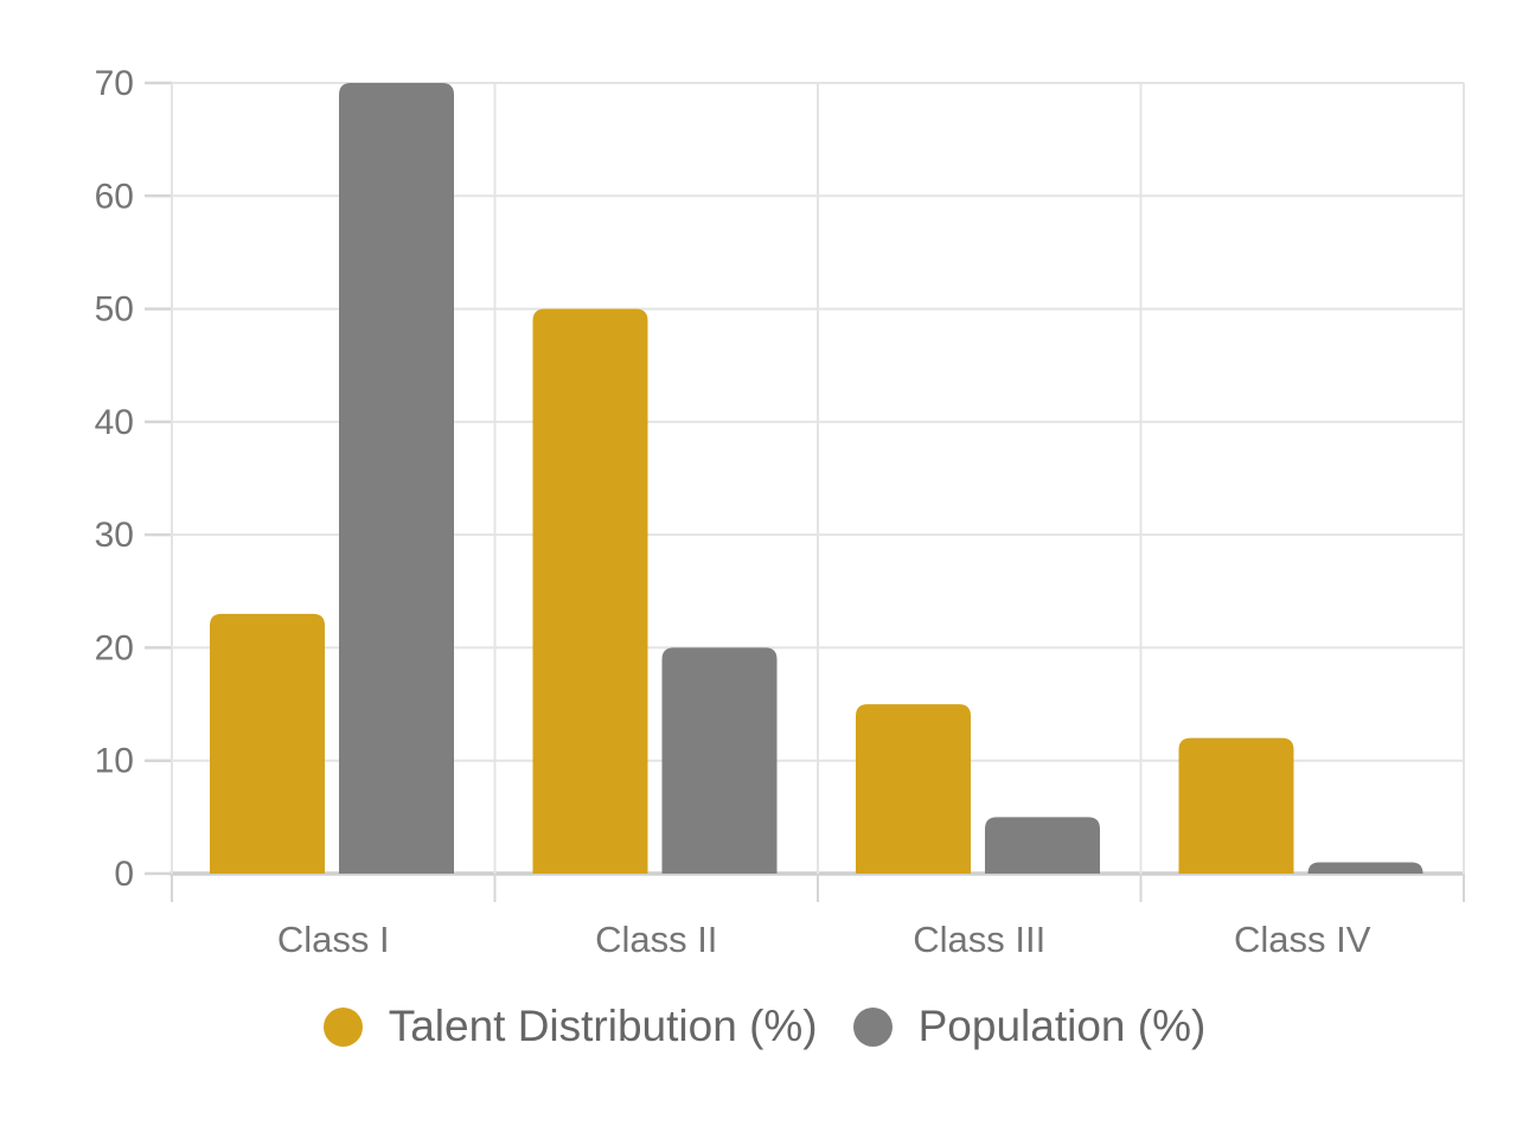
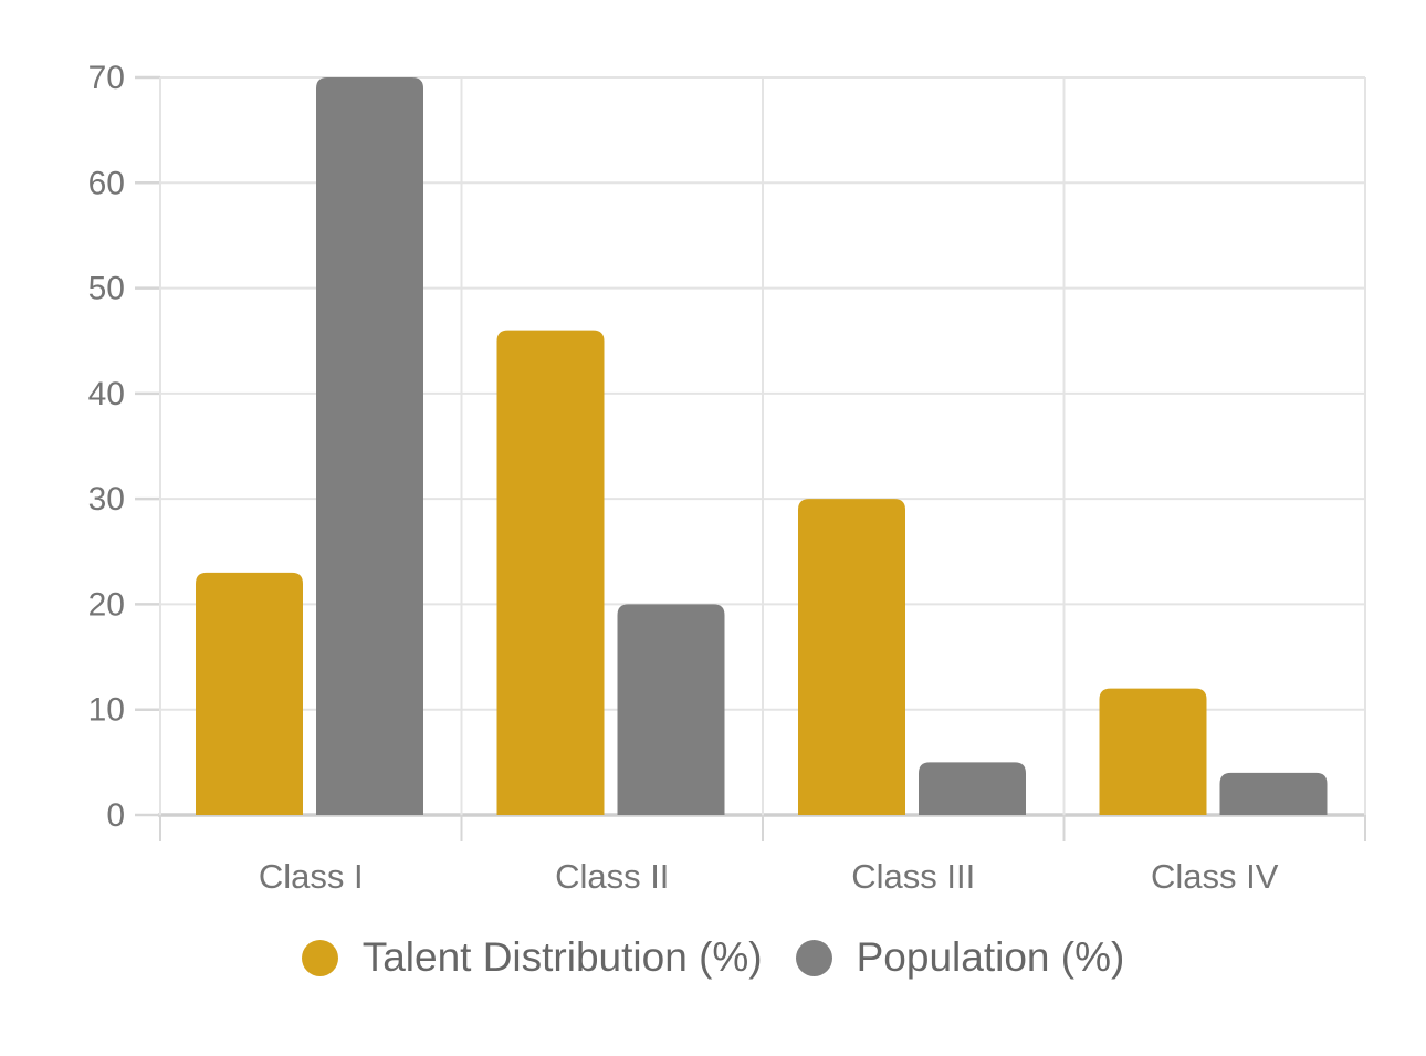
Talent Distribution (%)/Class II: 50 -> 46
Talent Distribution (%)/Class III: 15 -> 30
Population (%)/Class IV: 1 -> 4
